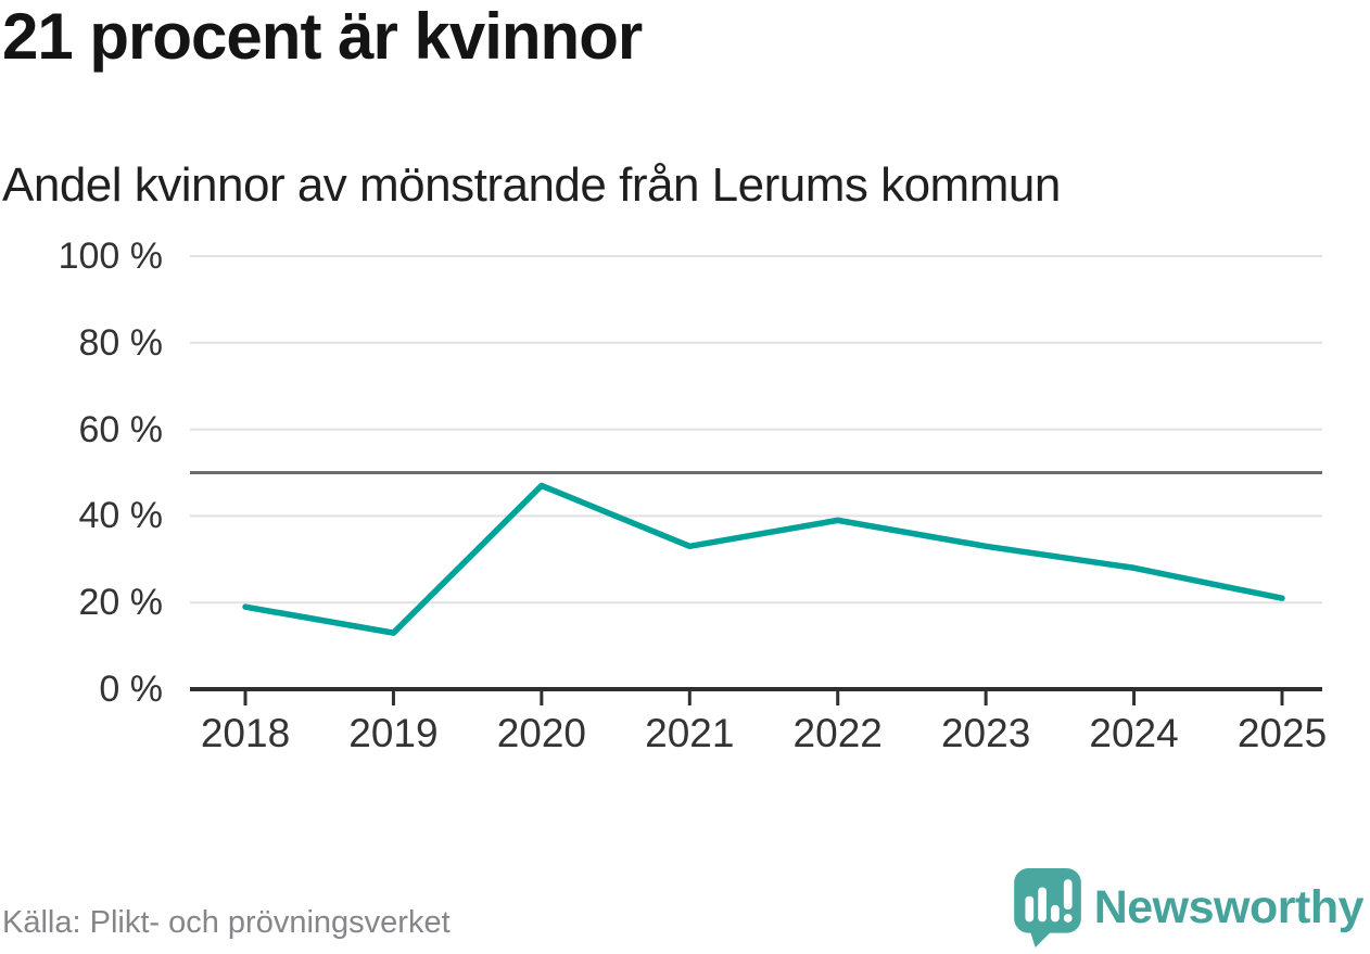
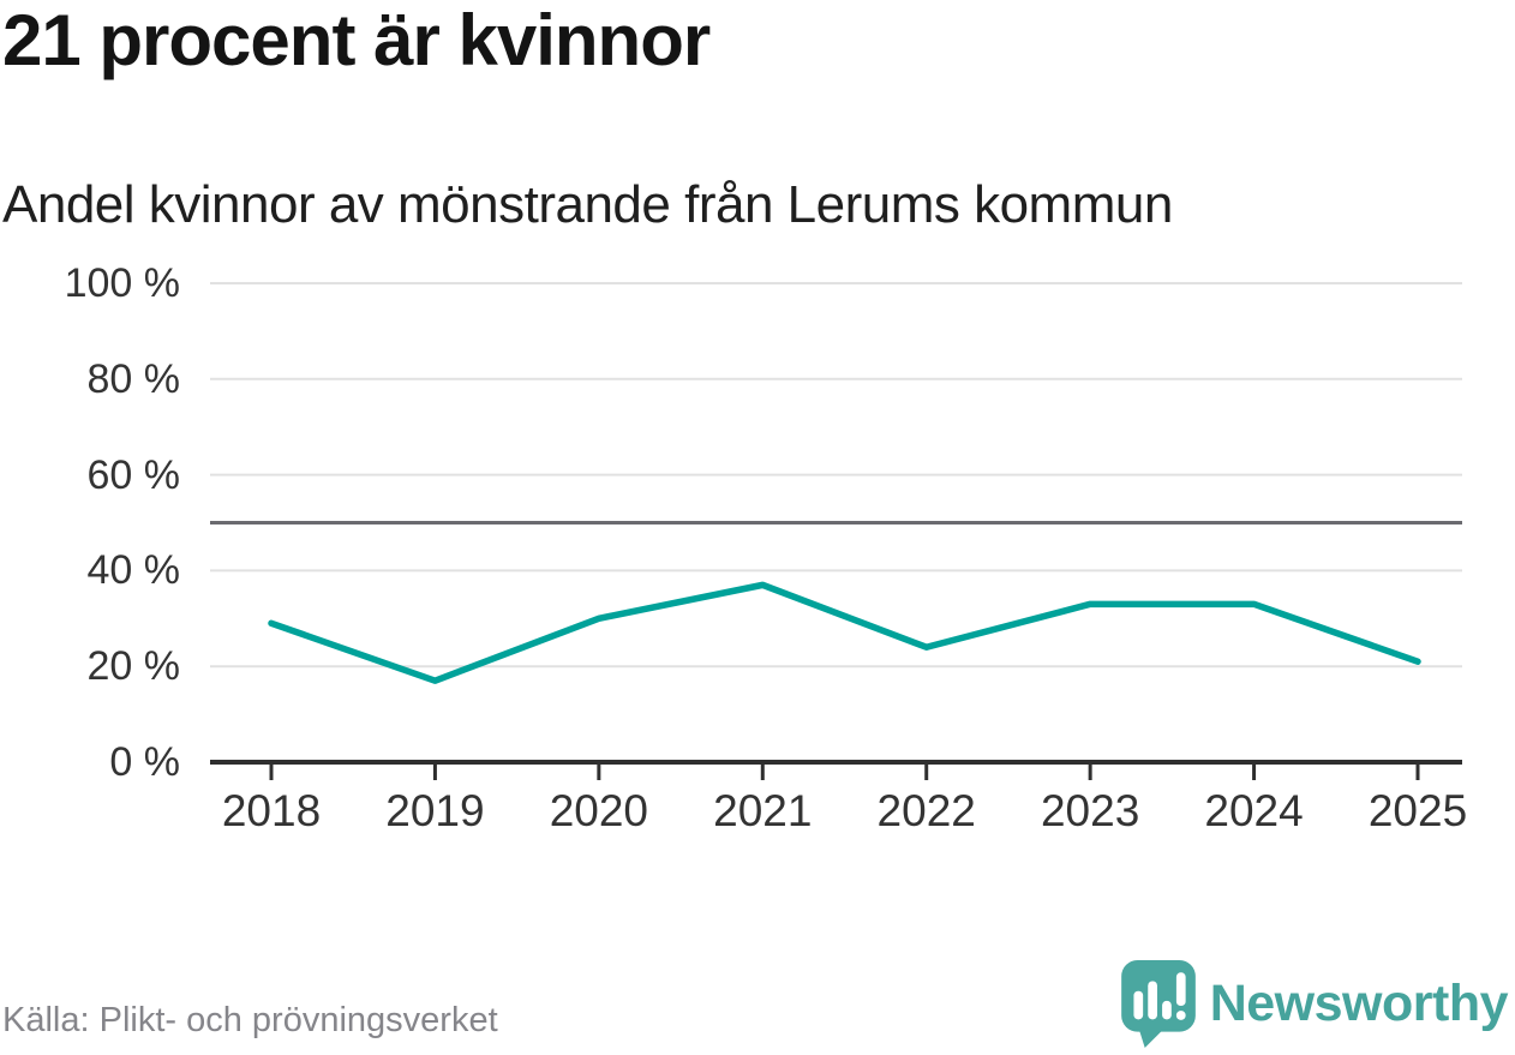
2018: 19% -> 29%
2019: 13% -> 17%
2020: 47% -> 30%
2021: 33% -> 37%
2022: 39% -> 24%
2024: 28% -> 33%
